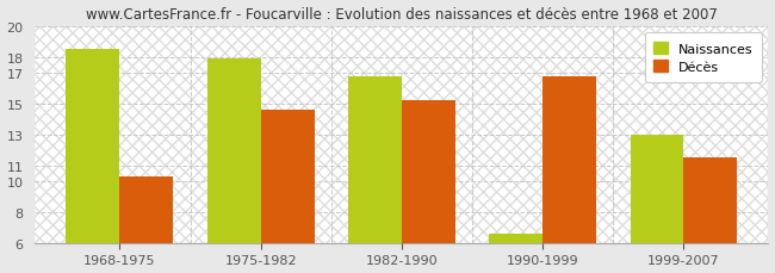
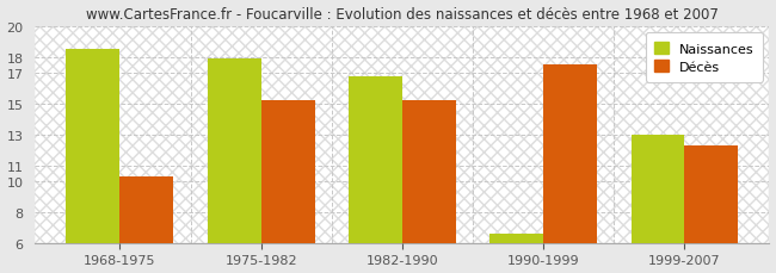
Décès/1975-1982: 14.6 -> 15.2
Décès/1990-1999: 16.7 -> 17.5
Décès/1999-2007: 11.5 -> 12.3
